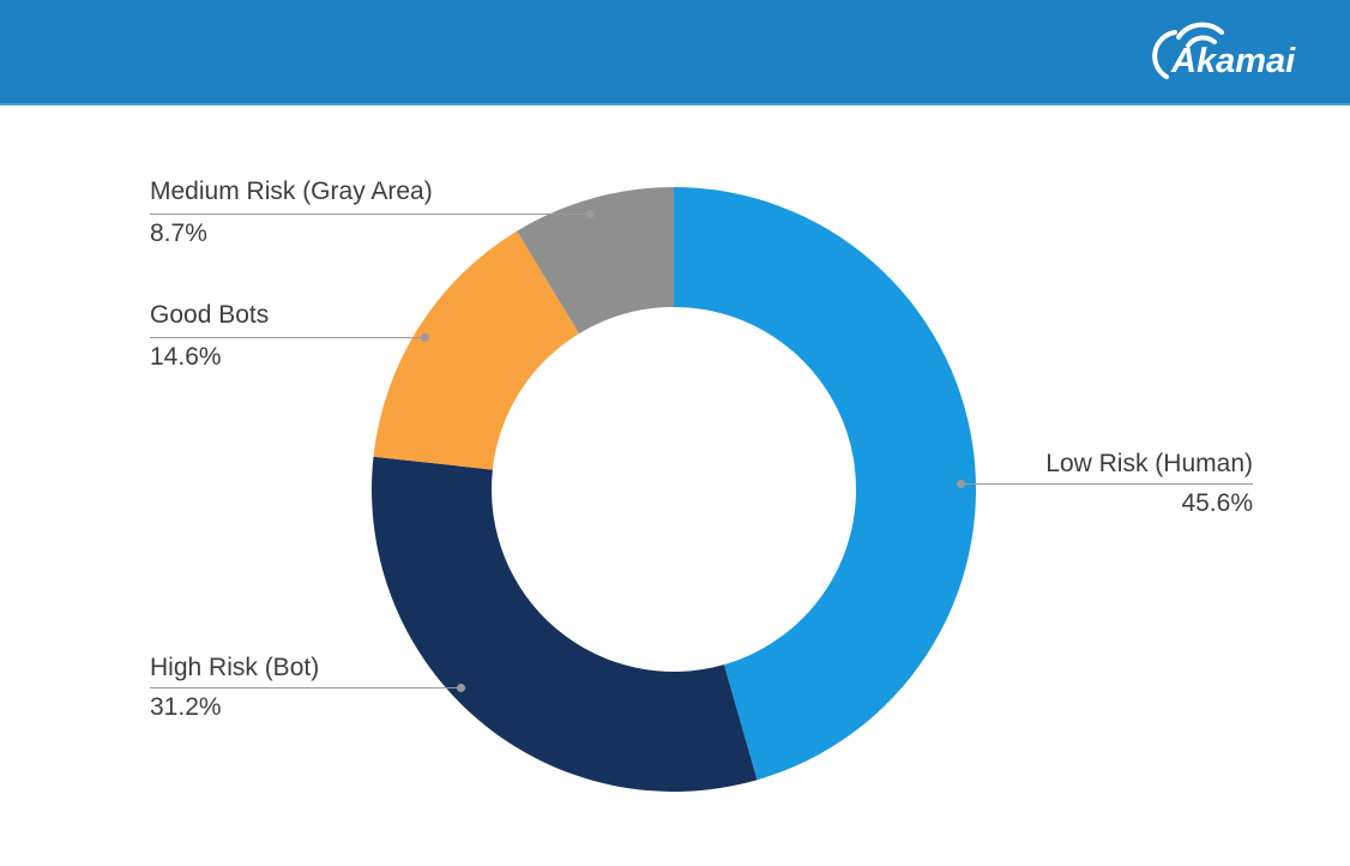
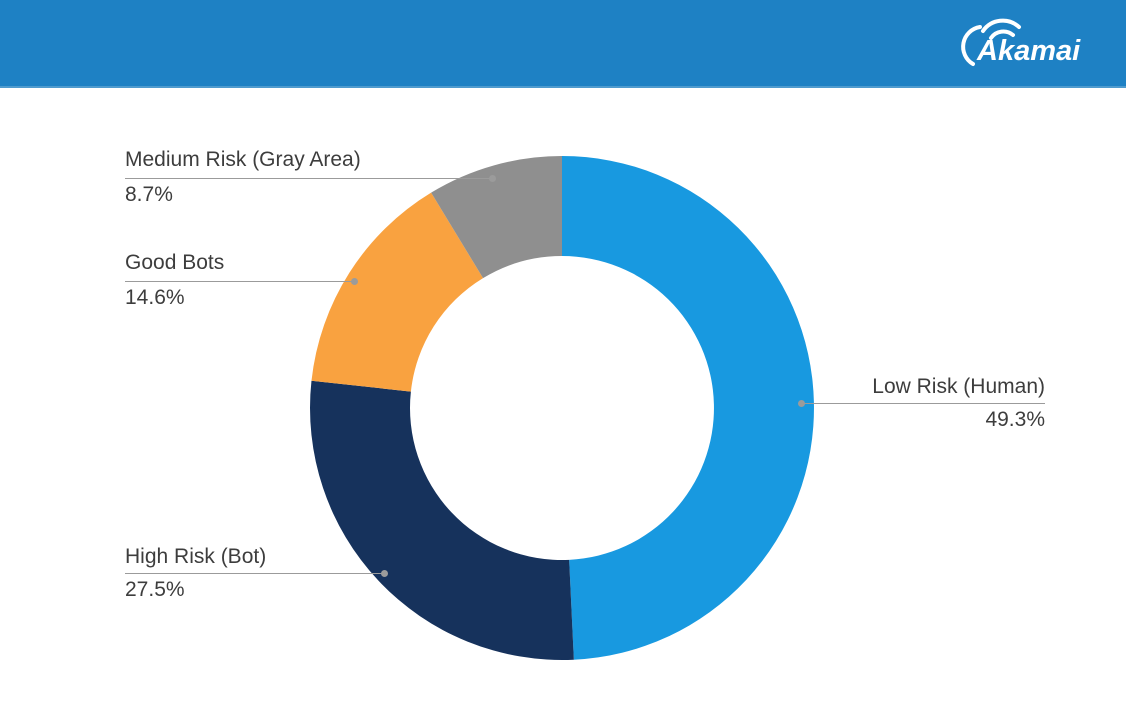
Low Risk (Human): 45.6% -> 49.3%
High Risk (Bot): 31.2% -> 27.5%
